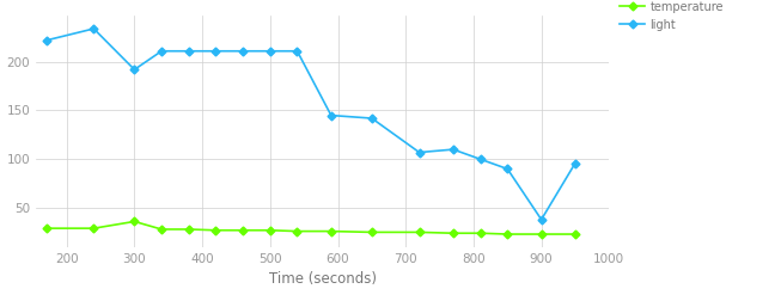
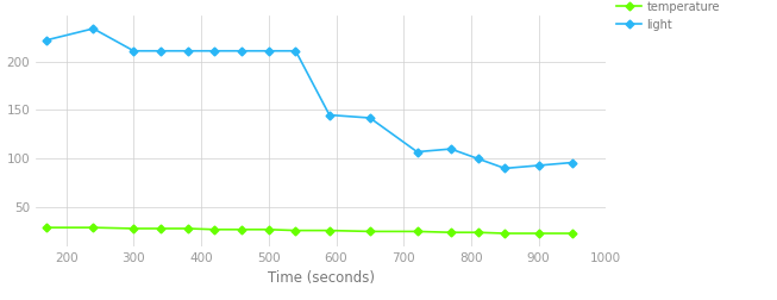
light/300: 192 -> 211
temperature/300: 36 -> 28
light/900: 38 -> 93
